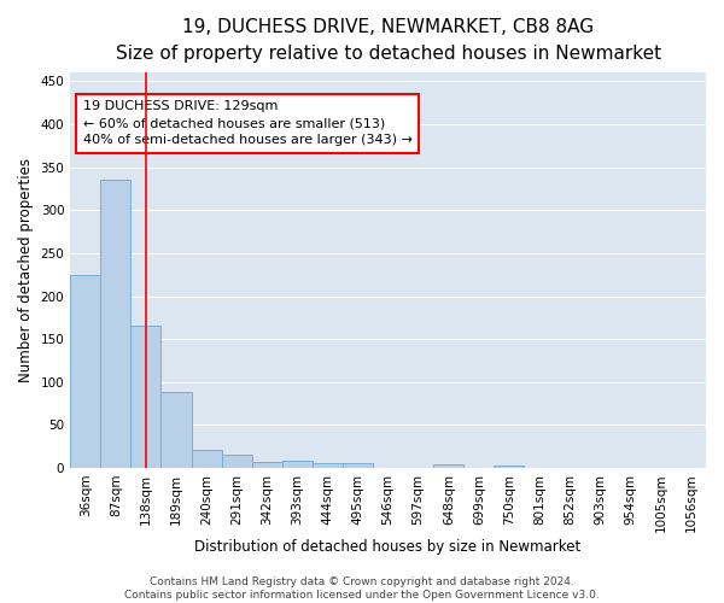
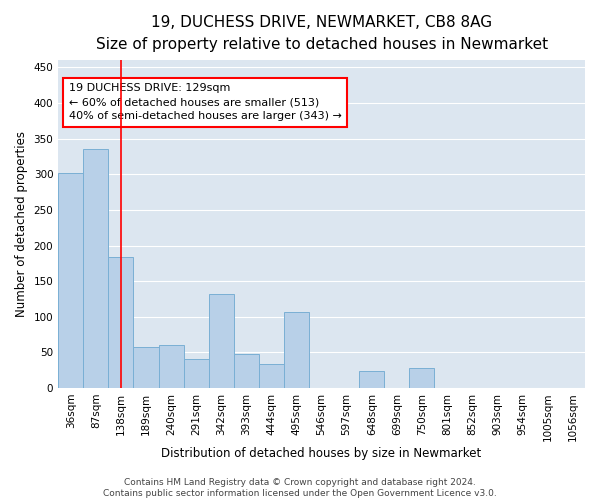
36sqm: 225 -> 302
138sqm: 165 -> 184
189sqm: 88 -> 58
240sqm: 21 -> 60
291sqm: 16 -> 40
342sqm: 7 -> 132
393sqm: 8 -> 48
444sqm: 5 -> 34
495sqm: 5 -> 106
648sqm: 4 -> 24
750sqm: 3 -> 28
